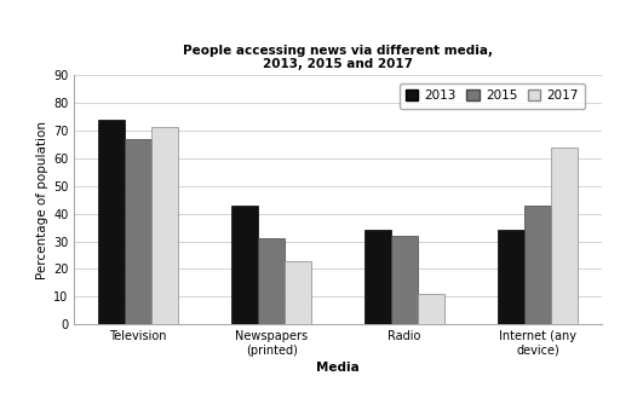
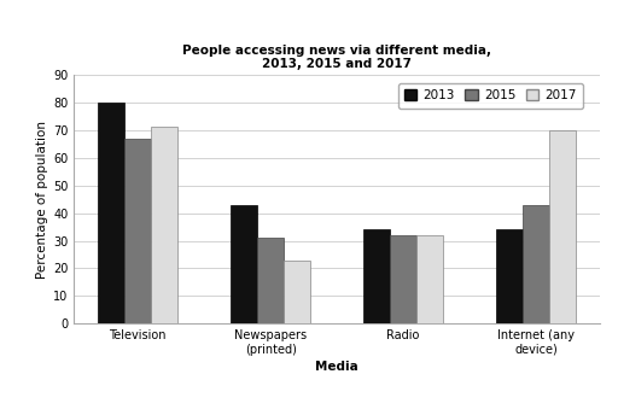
2013/Television: 74 -> 80
2017/Radio: 11 -> 32
2017/Internet (any device): 64 -> 70
